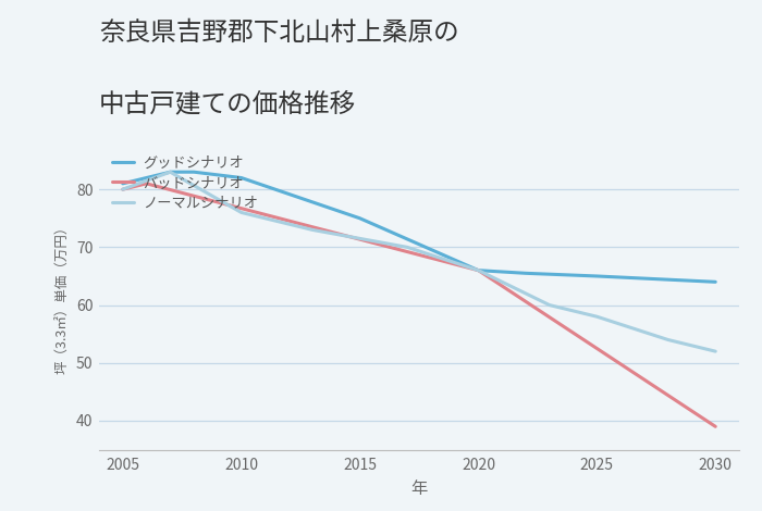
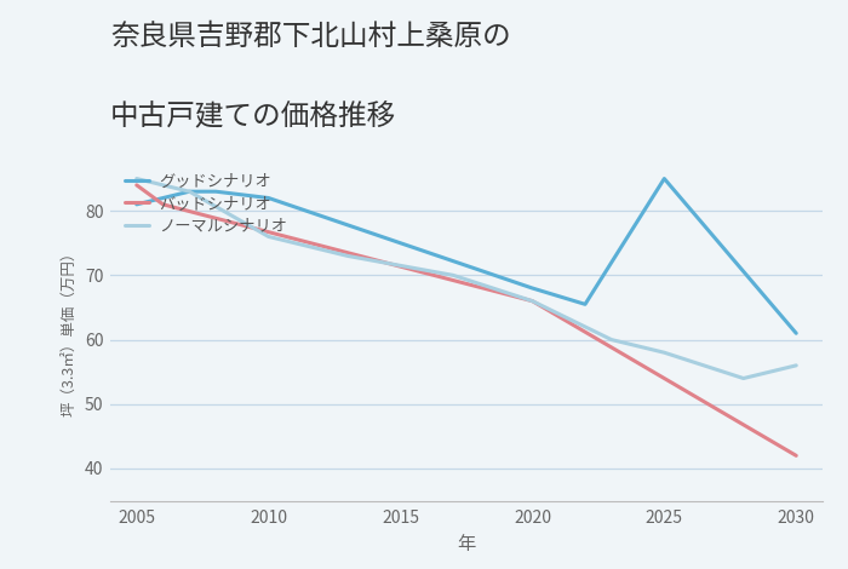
バッドシナリオ/2005: 80 -> 84
ノーマルシナリオ/2005: 80 -> 85
グッドシナリオ/2020: 66.0 -> 68.0
グッドシナリオ/2025: 65.0 -> 85.0
グッドシナリオ/2030: 64.0 -> 61.0
バッドシナリオ/2030: 39 -> 42
ノーマルシナリオ/2030: 52 -> 56
